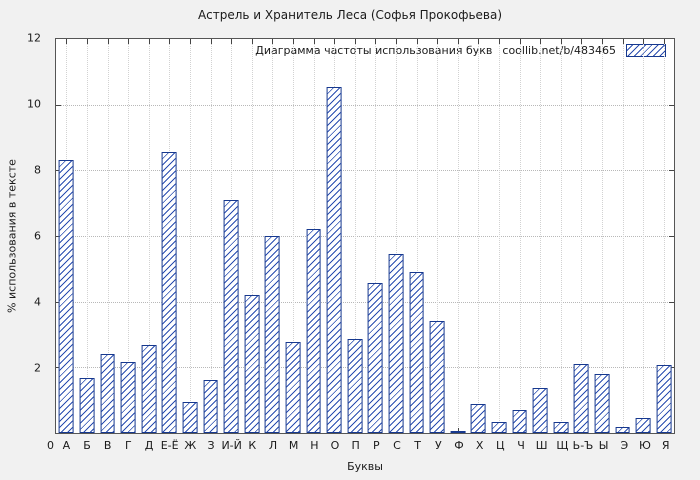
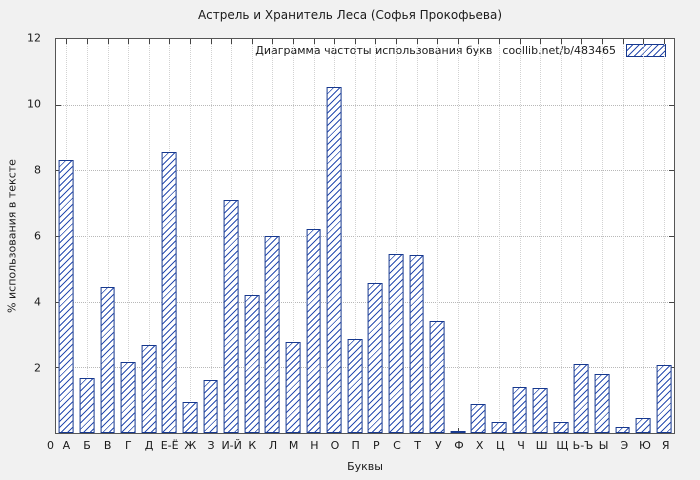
В: 2.4 -> 4.5
Т: 4.9 -> 5.4
Ч: 0.7 -> 1.4
